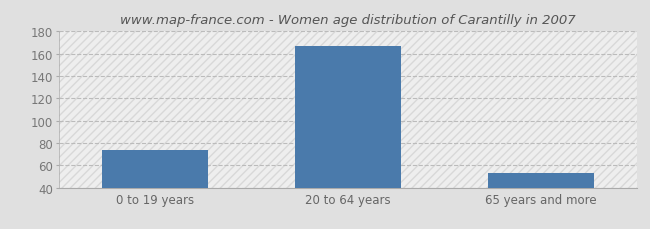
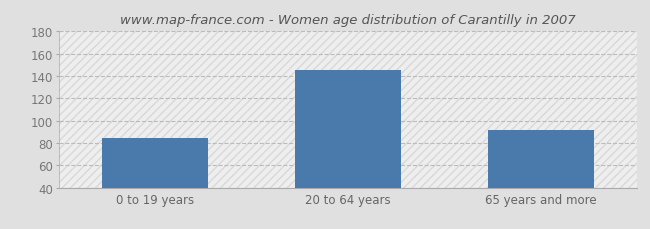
0 to 19 years: 74 -> 84
20 to 64 years: 167 -> 145
65 years and more: 53 -> 92
